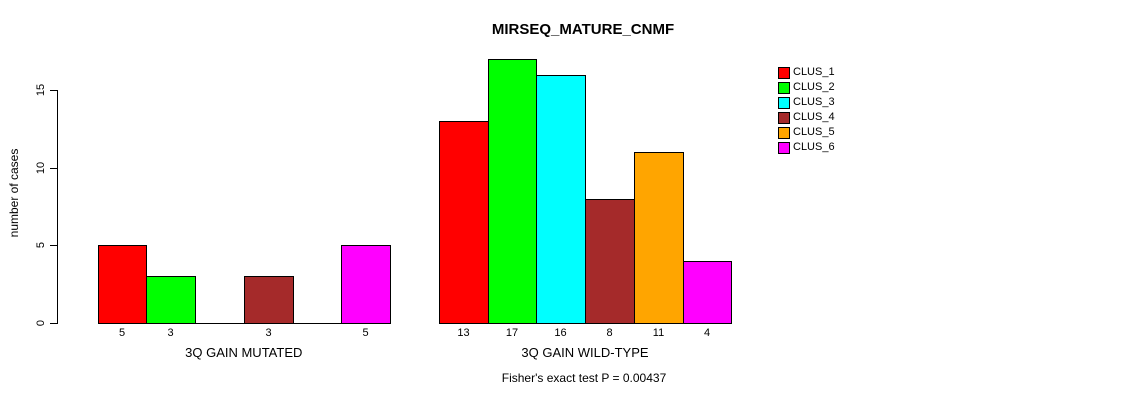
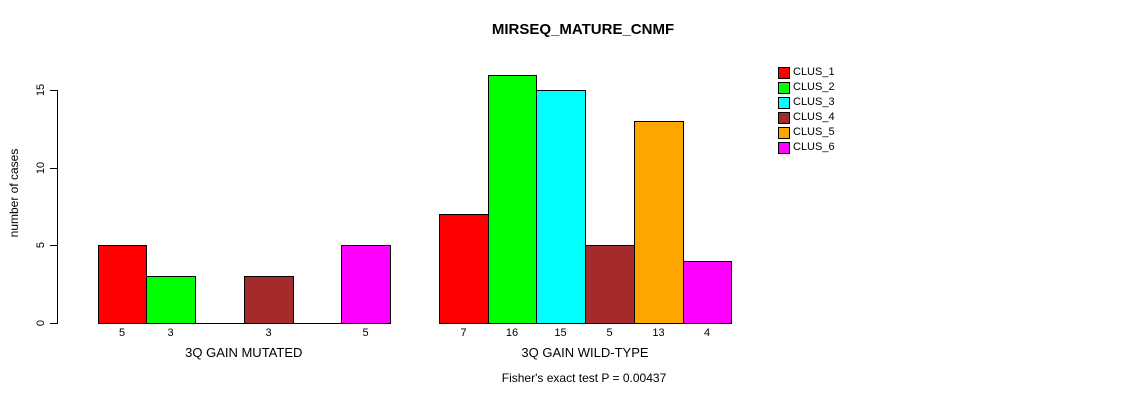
CLUS_1/3Q GAIN WILD-TYPE: 13 -> 7
CLUS_2/3Q GAIN WILD-TYPE: 17 -> 16
CLUS_3/3Q GAIN WILD-TYPE: 16 -> 15
CLUS_4/3Q GAIN WILD-TYPE: 8 -> 5
CLUS_5/3Q GAIN WILD-TYPE: 11 -> 13
